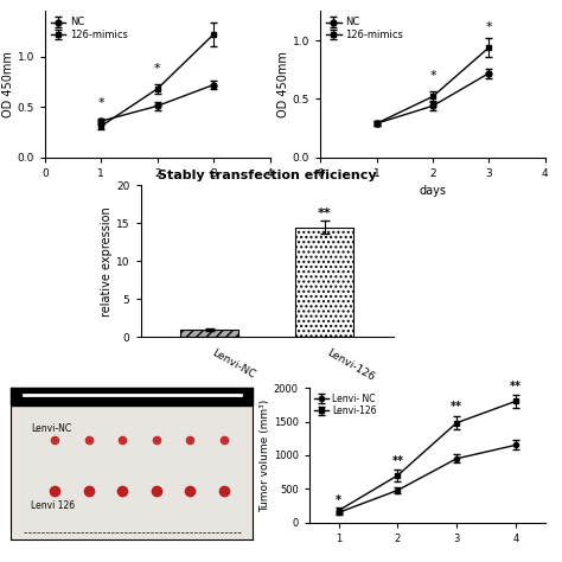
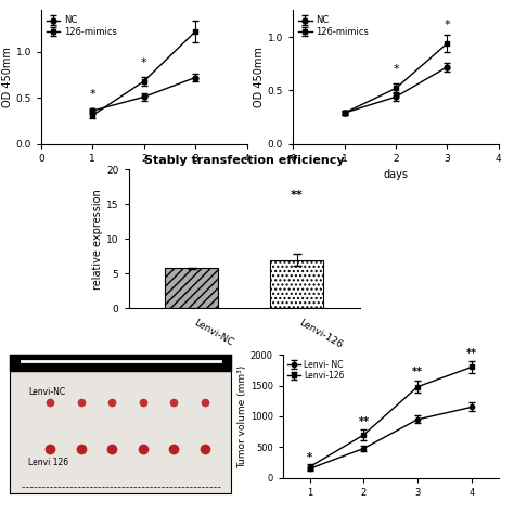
Stably transfection efficiency/Lenvi-NC: 1.0 -> 5.8
Stably transfection efficiency/Lenvi-126: 14.5 -> 7.0
